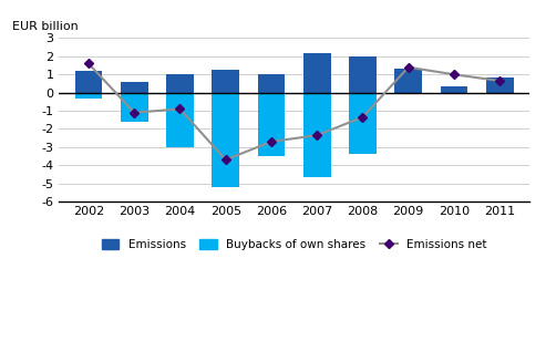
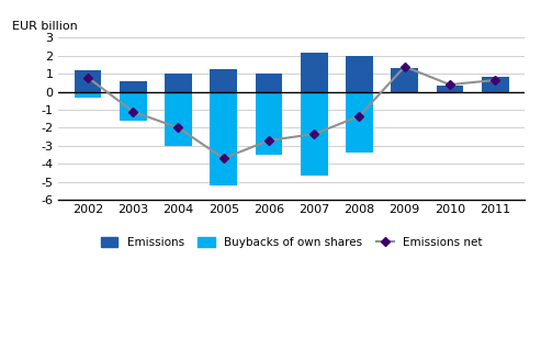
Emissions net/2002: 1.6 -> 0.8
Emissions net/2004: -0.9 -> -2.0
Emissions net/2010: 1.0 -> 0.4
